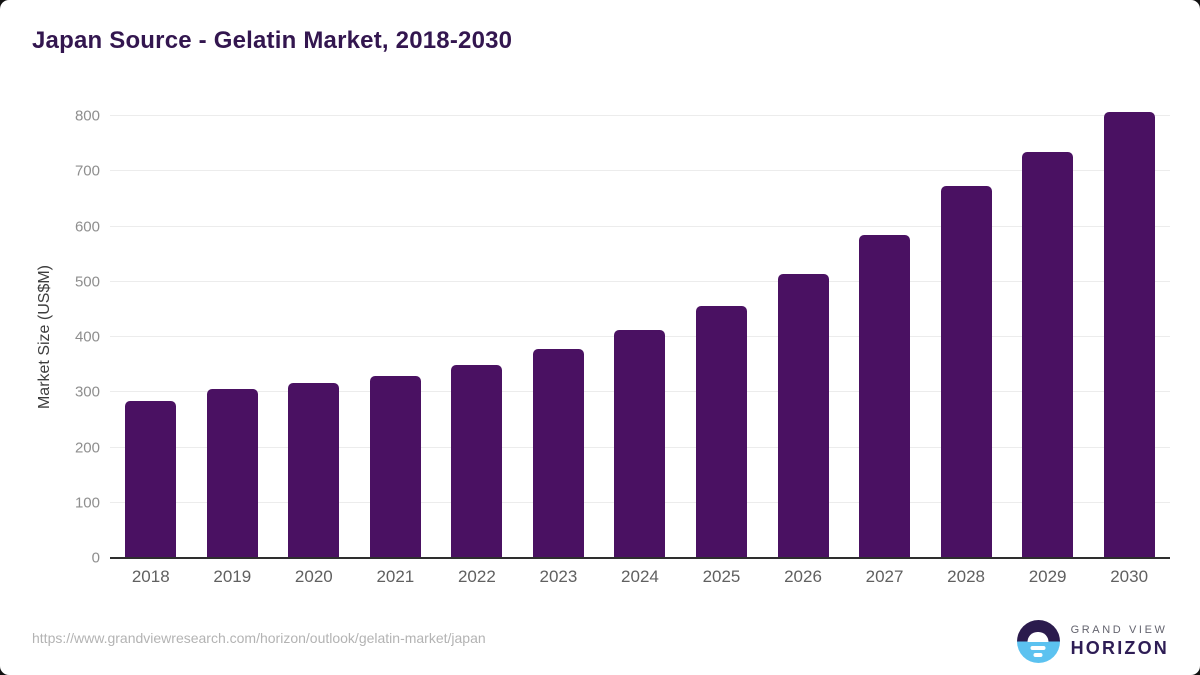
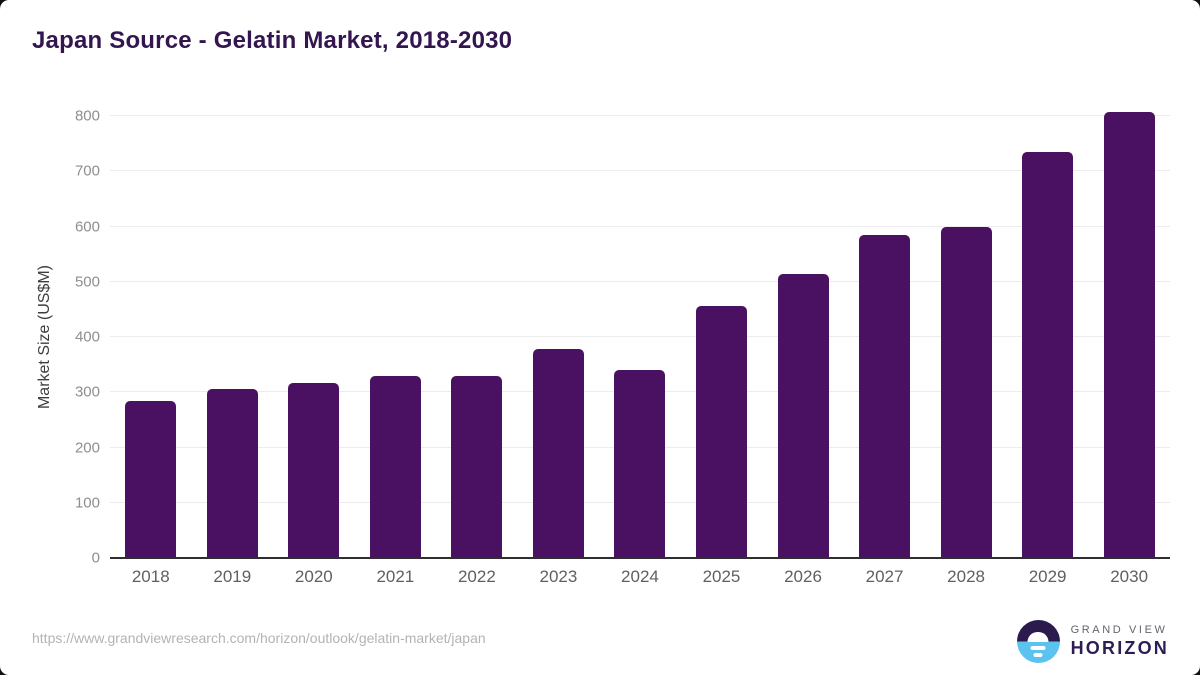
2022: 350 -> 330
2024: 410 -> 340
2028: 670 -> 600
